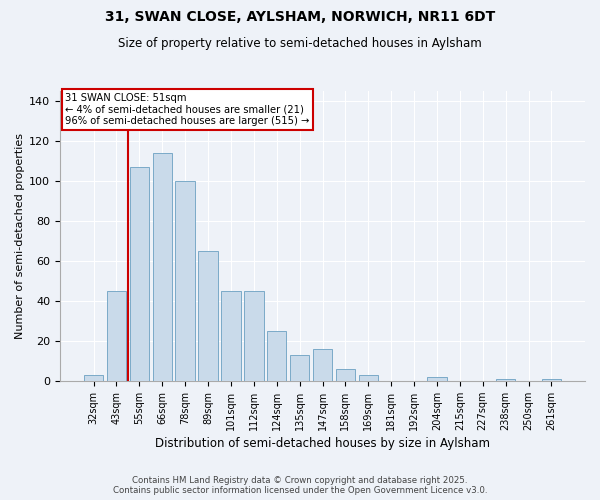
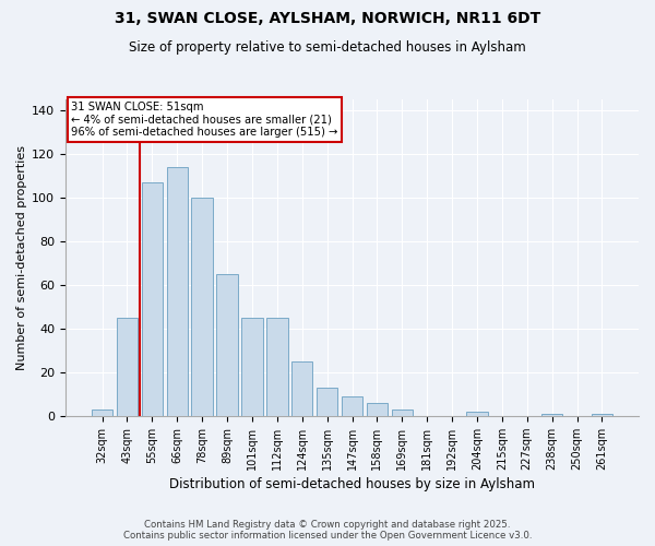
147sqm: 16 -> 9
